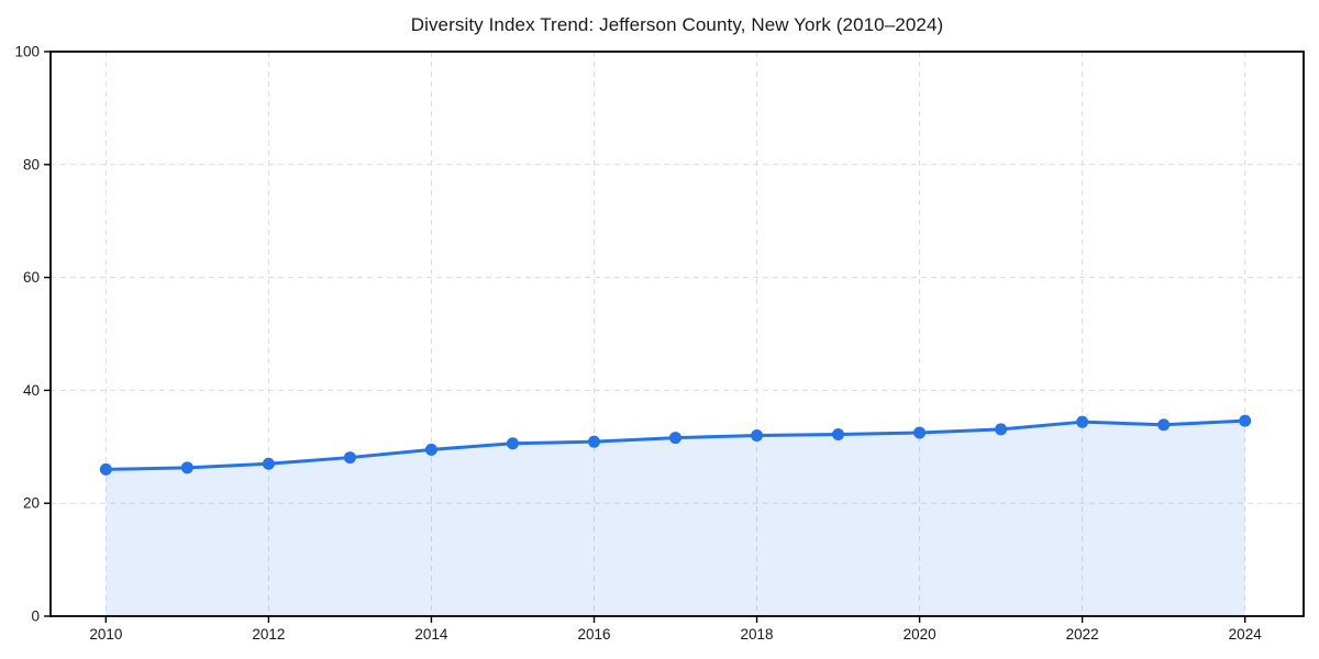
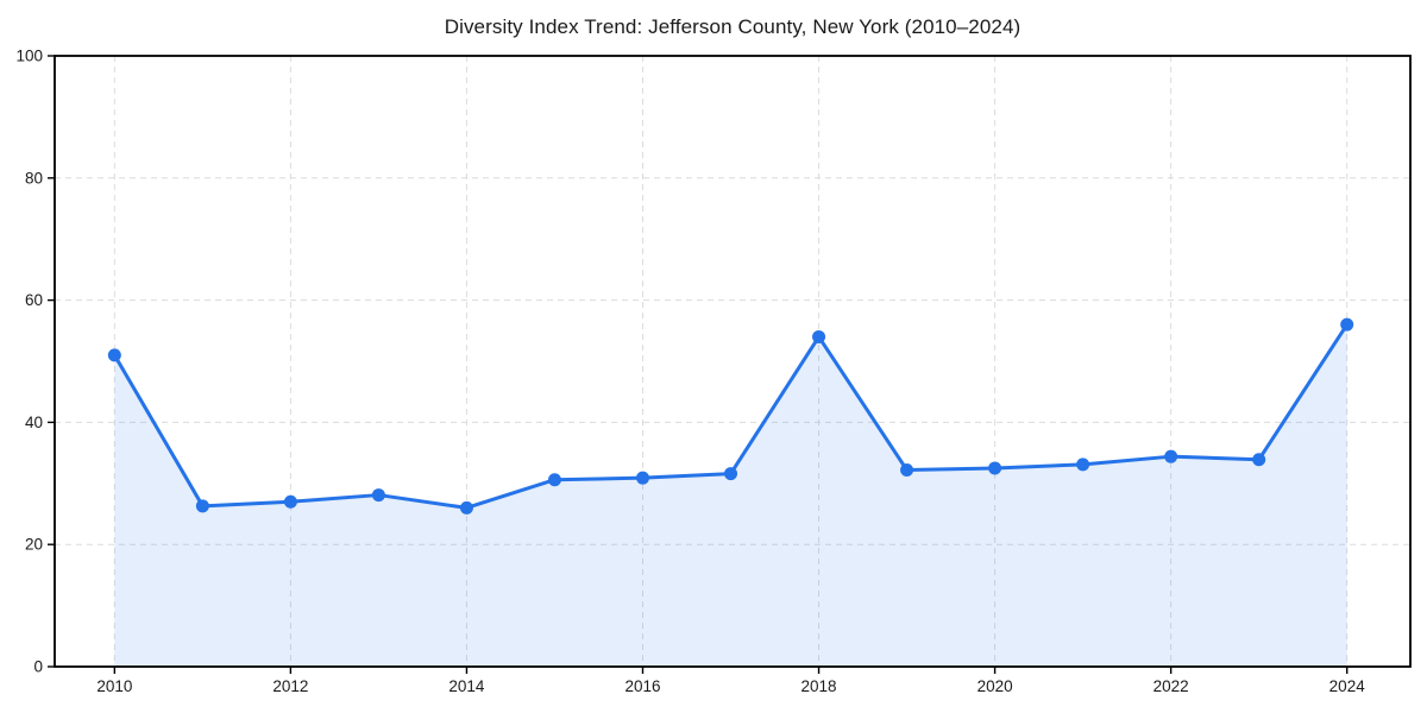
2010: 26 -> 51
2014: 30 -> 26
2018: 32 -> 54
2024: 35 -> 56
